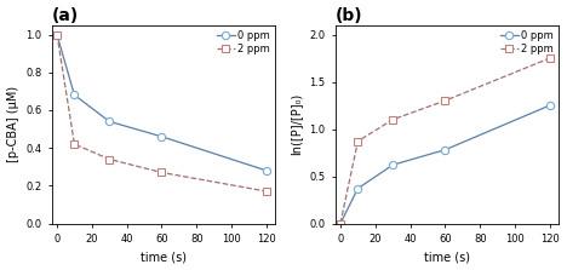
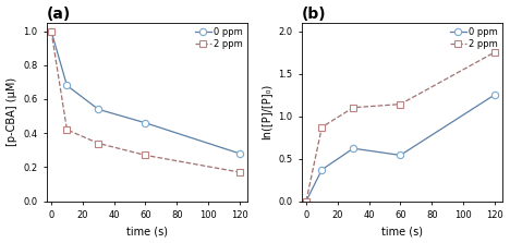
(b)/0 ppm/60: 0.78 -> 0.54
(b)/2 ppm/60: 1.30 -> 1.14
